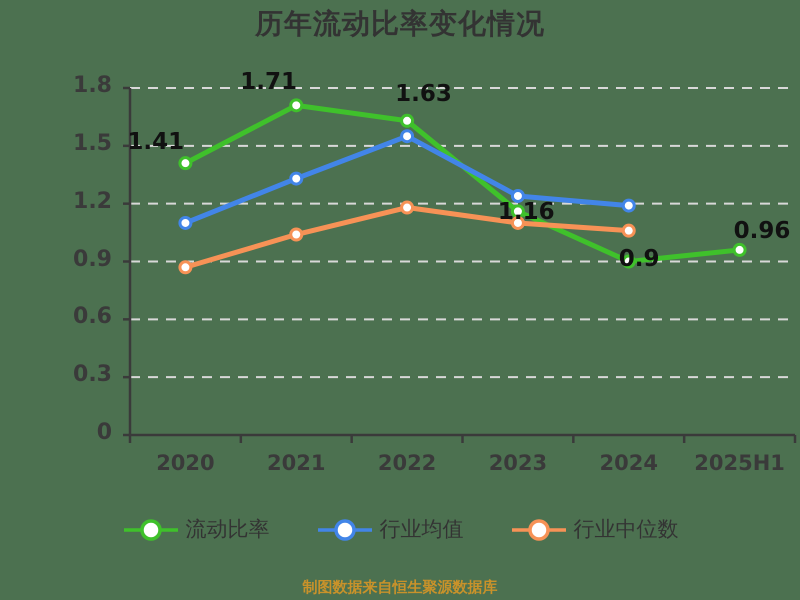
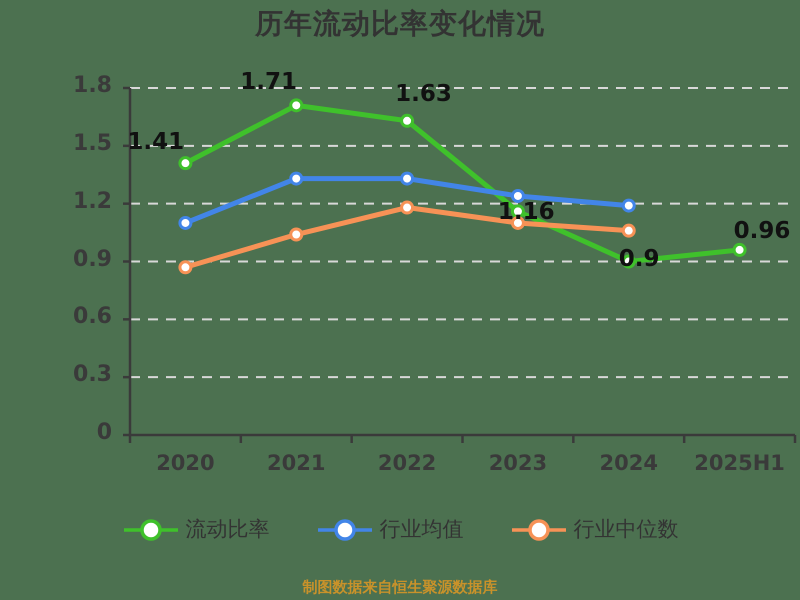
行业均值/2022: 1.55 -> 1.33
